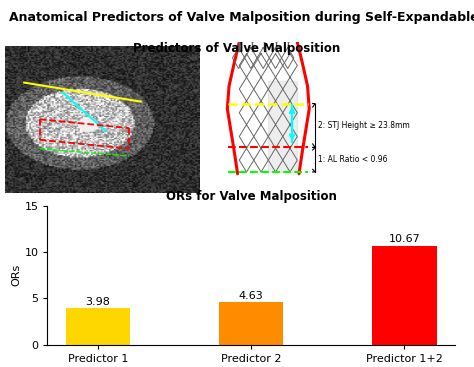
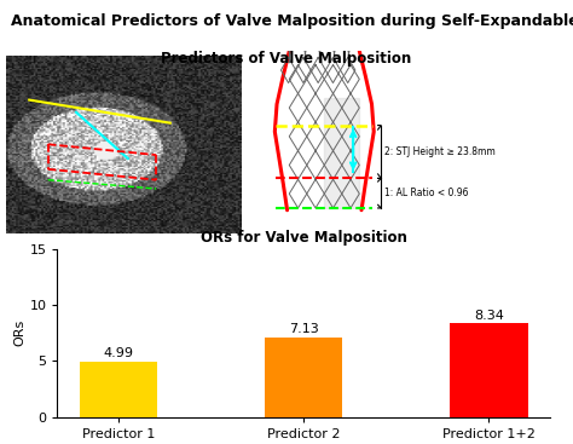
ORs for Valve Malposition/Predictor 1: 3.98 -> 4.99
ORs for Valve Malposition/Predictor 2: 4.63 -> 7.13
ORs for Valve Malposition/Predictor 1+2: 10.67 -> 8.34
